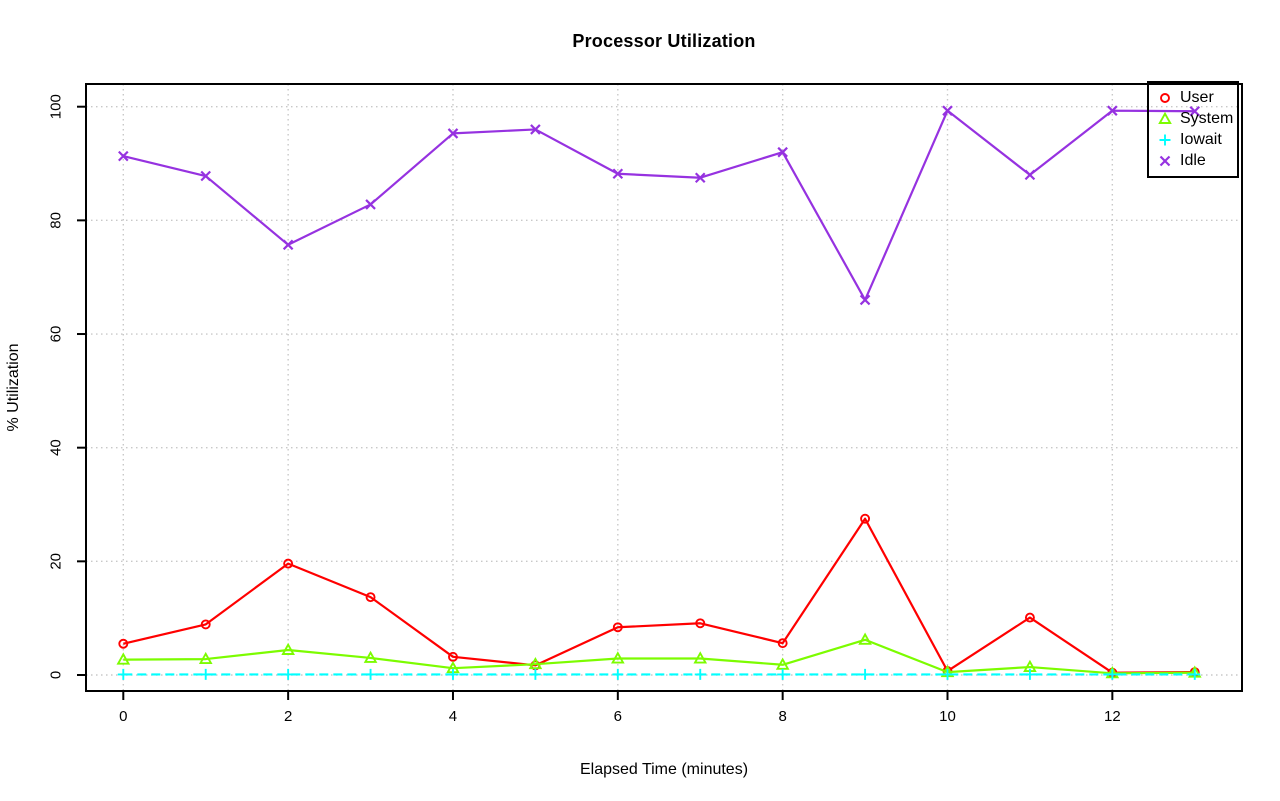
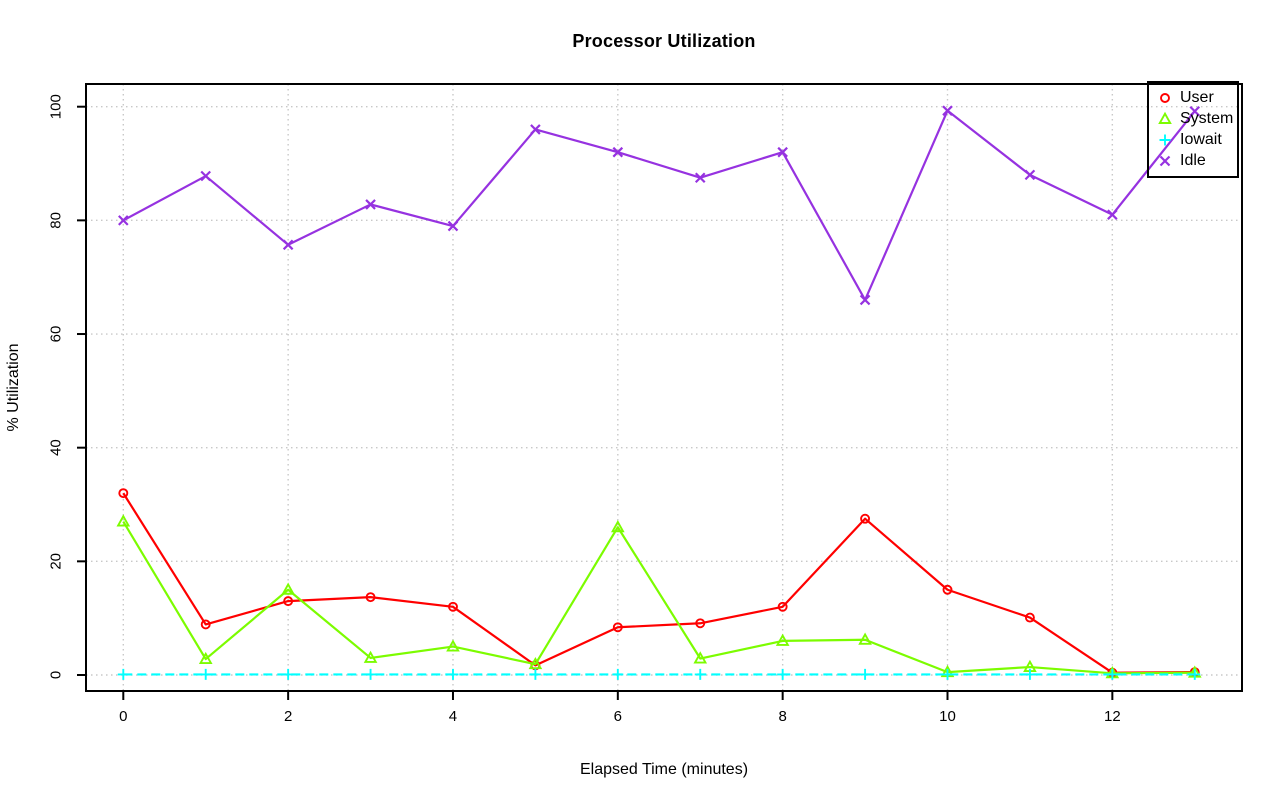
User/0: 6 -> 32
System/0: 3 -> 27
Idle/0: 91 -> 80
User/2: 20 -> 13
System/2: 4 -> 15
User/4: 3 -> 12
System/4: 1 -> 5
Idle/4: 95 -> 79
System/6: 3 -> 26
Idle/6: 88 -> 92
User/8: 6 -> 12
System/8: 2 -> 6
User/10: 1 -> 15
Idle/12: 99 -> 81
